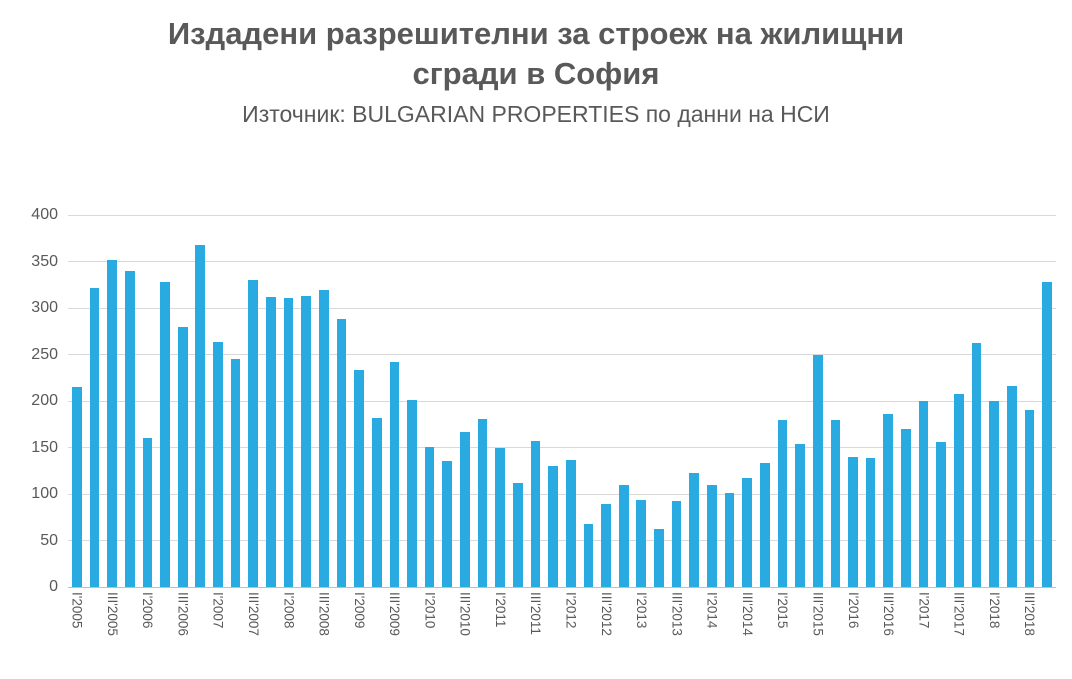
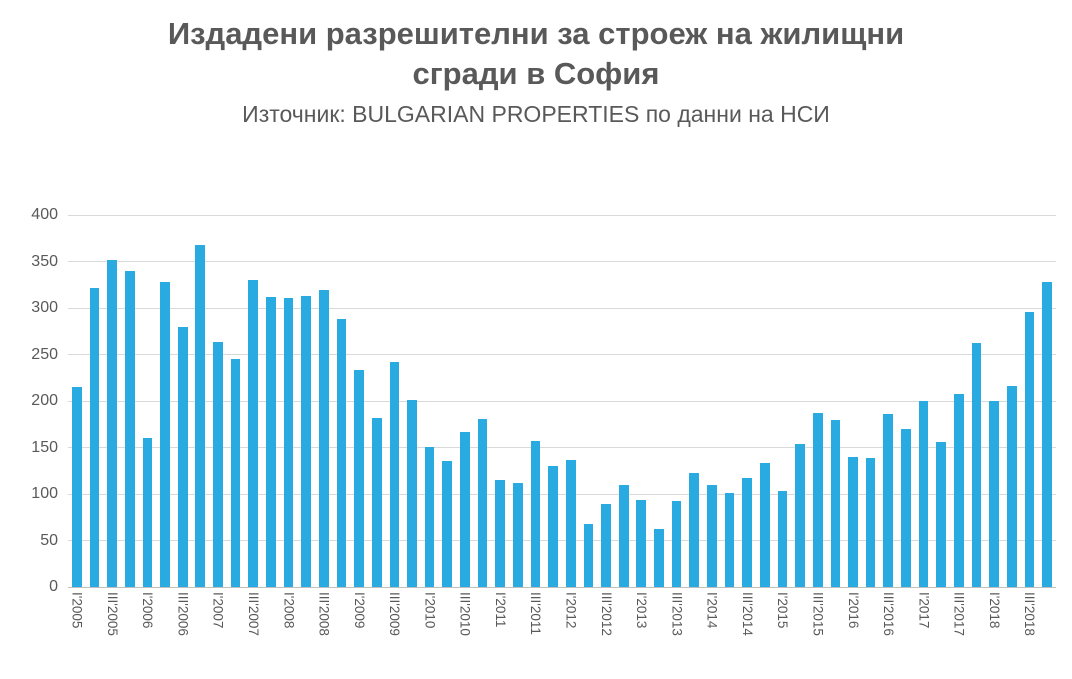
I'2011: 150 -> 120
I'2015: 180 -> 100
III'2015: 250 -> 190
III'2018: 190 -> 300
